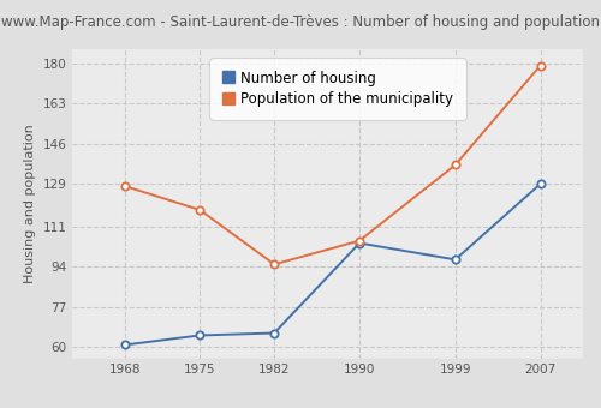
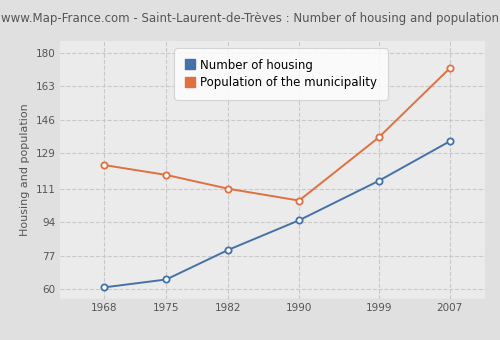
Population of the municipality/1968: 128 -> 123
Number of housing/1982: 66 -> 80
Population of the municipality/1982: 95 -> 111
Number of housing/1990: 104 -> 95
Number of housing/1999: 97 -> 115
Number of housing/2007: 129 -> 135
Population of the municipality/2007: 179 -> 172
